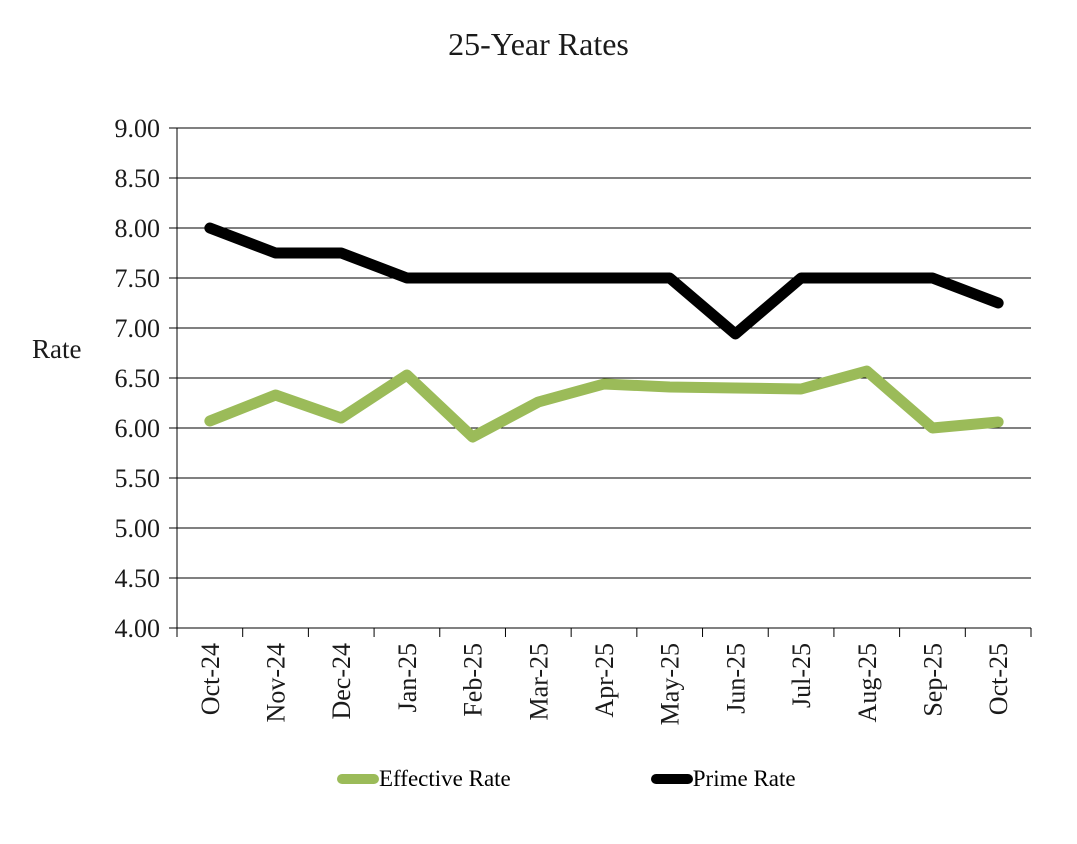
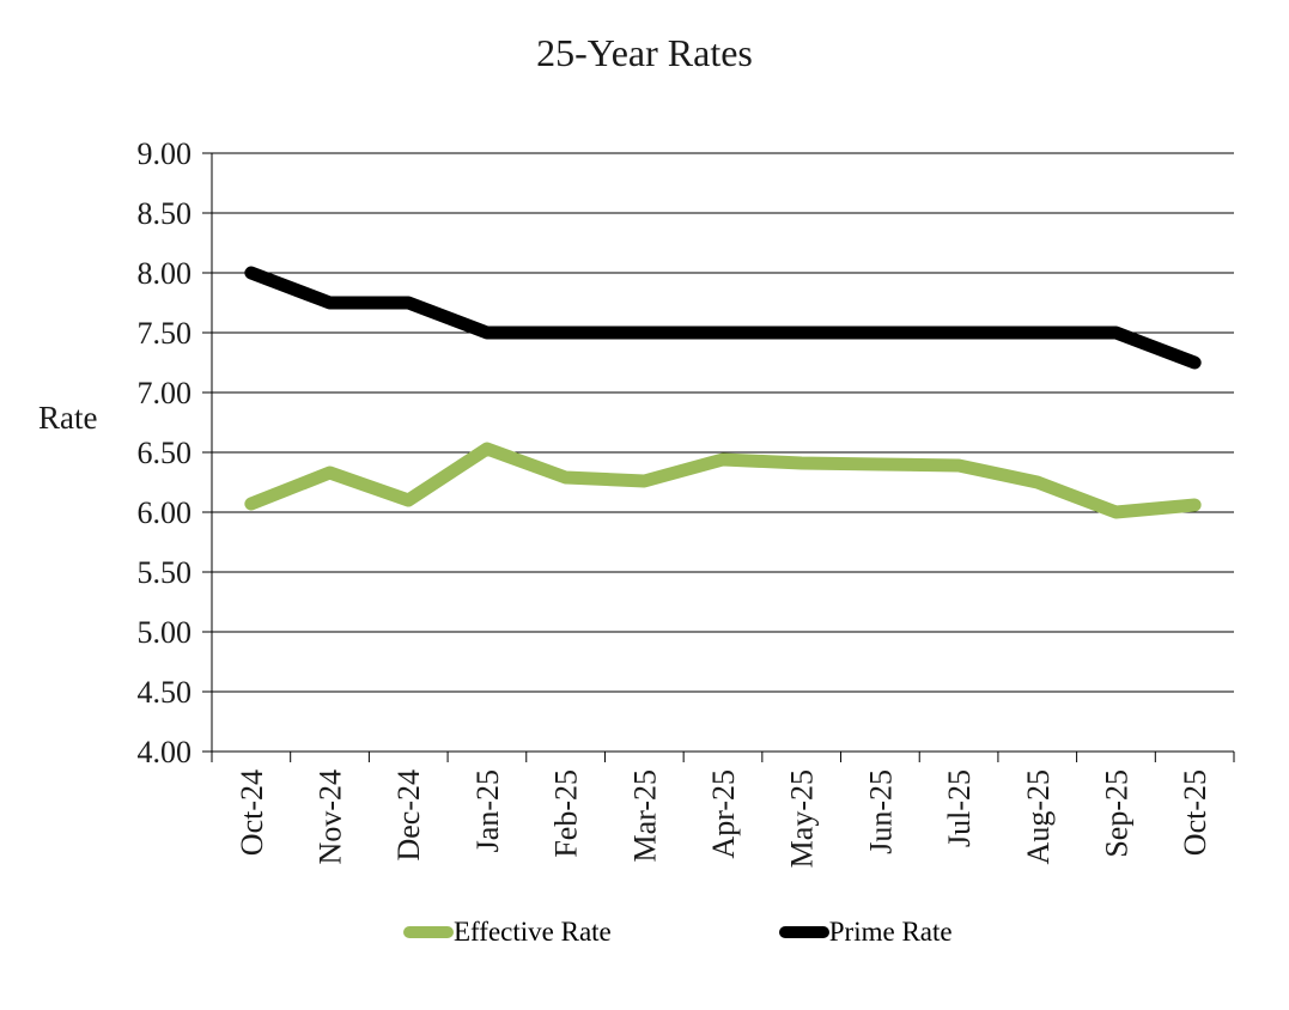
Effective Rate/Feb-25: 5.91 -> 6.29
Prime Rate/Jun-25: 6.94 -> 7.50
Effective Rate/Aug-25: 6.57 -> 6.25
